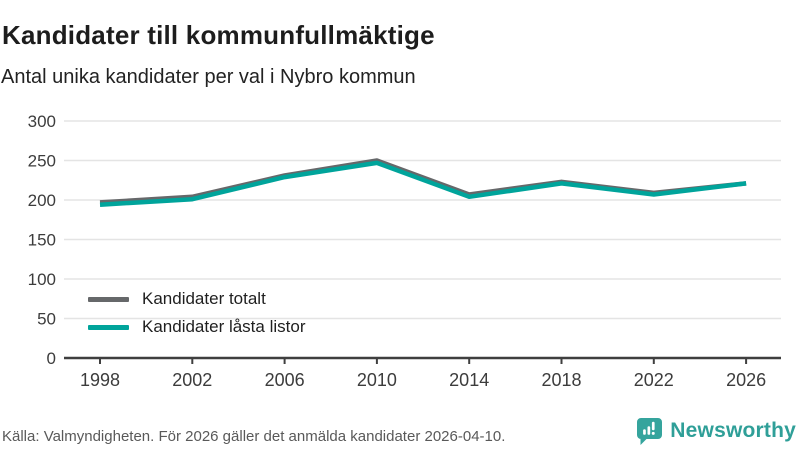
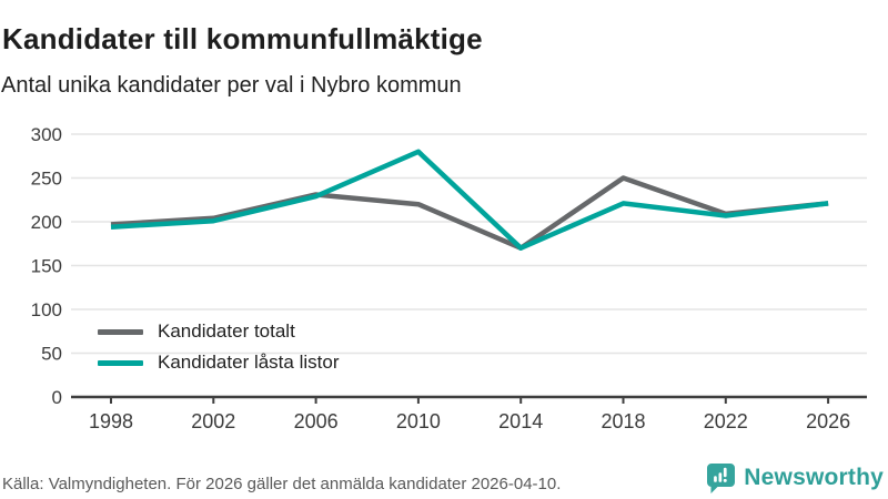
Kandidater totalt/2010: 250 -> 220
Kandidater låsta listor/2010: 250 -> 280
Kandidater totalt/2014: 210 -> 170
Kandidater låsta listor/2014: 200 -> 170
Kandidater totalt/2018: 220 -> 250
